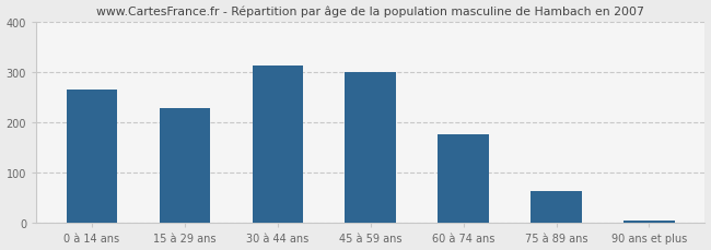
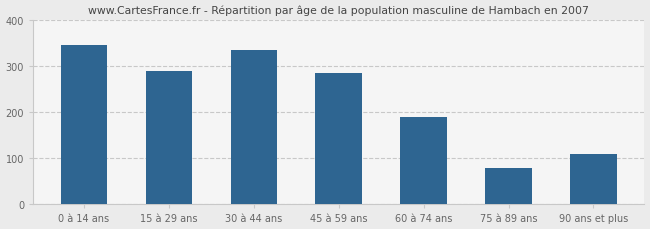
0 à 14 ans: 265 -> 345
15 à 29 ans: 228 -> 290
30 à 44 ans: 313 -> 335
45 à 59 ans: 301 -> 285
60 à 74 ans: 177 -> 190
75 à 89 ans: 64 -> 80
90 ans et plus: 5 -> 110
